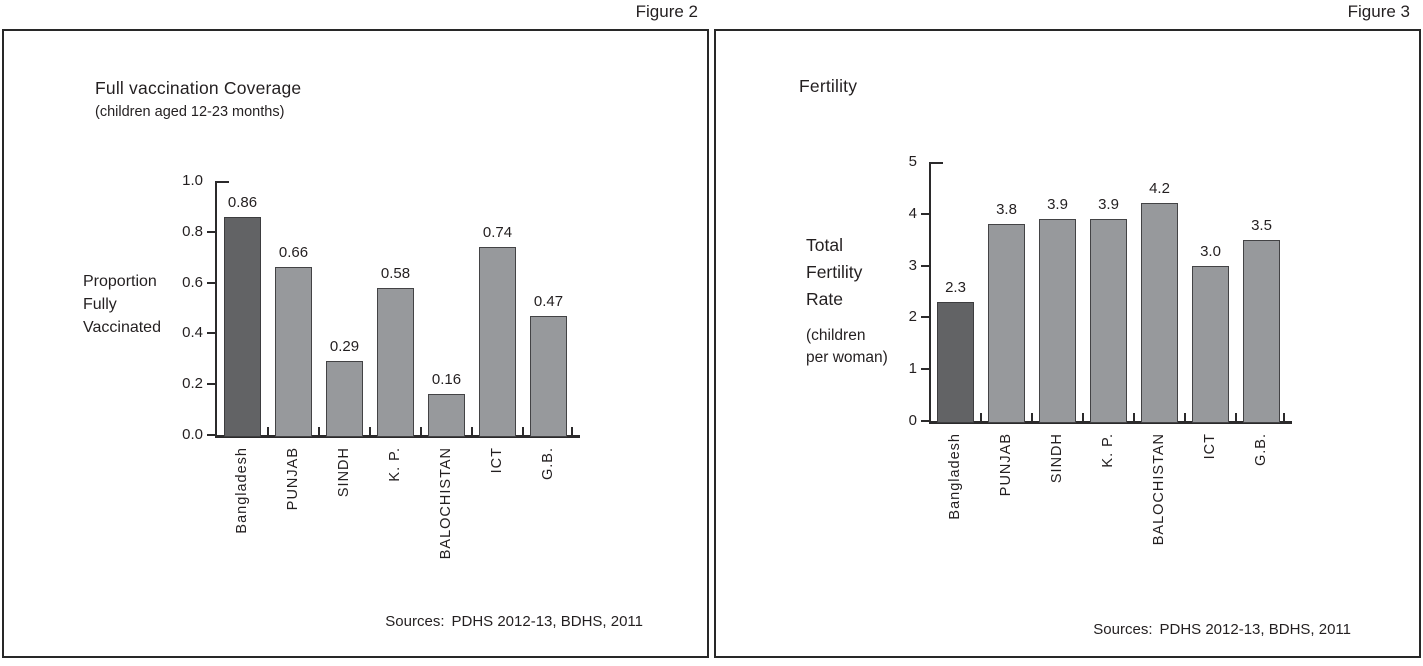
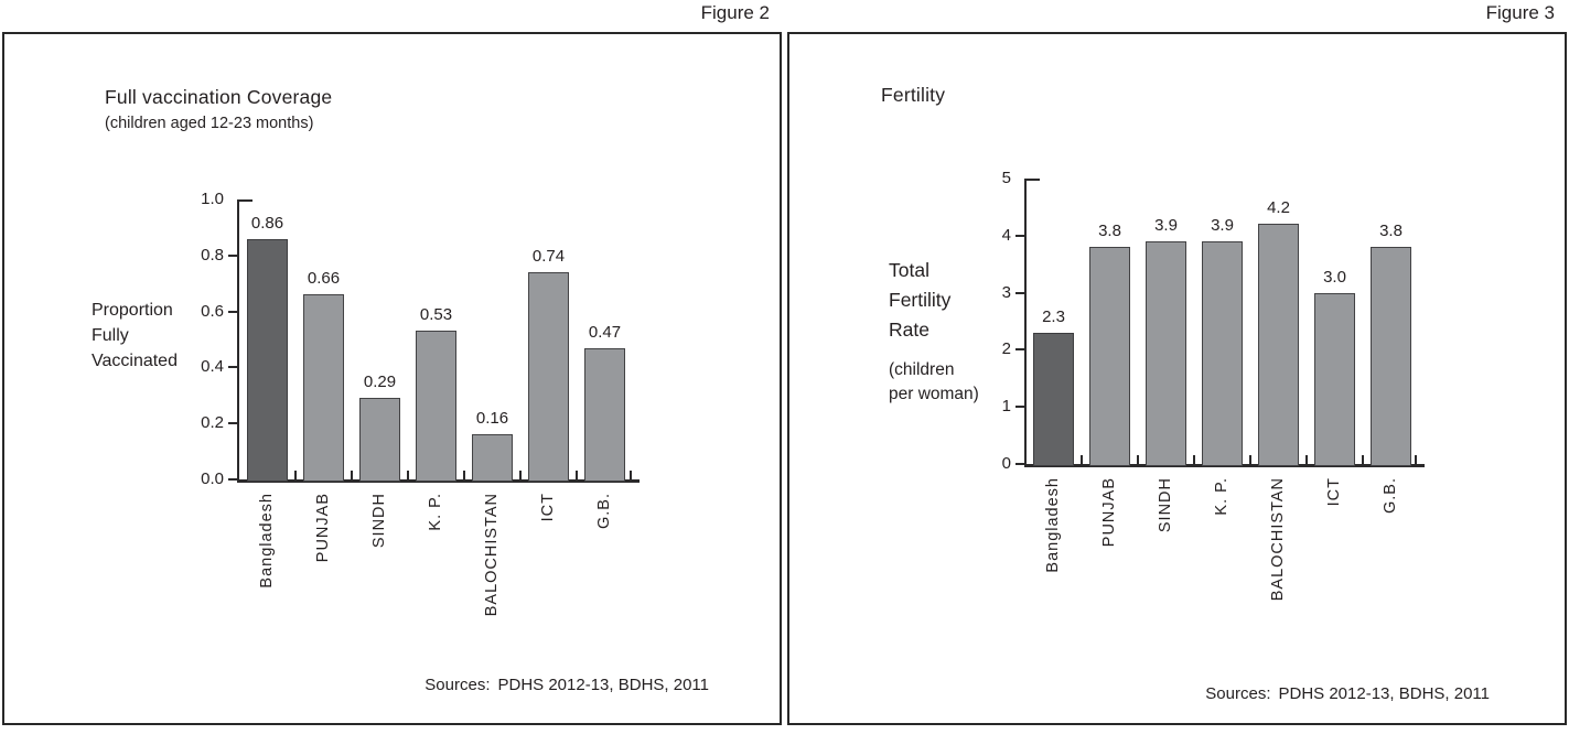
Full vaccination Coverage/K. P.: 0.58 -> 0.53
Fertility/G.B.: 3.5 -> 3.8
